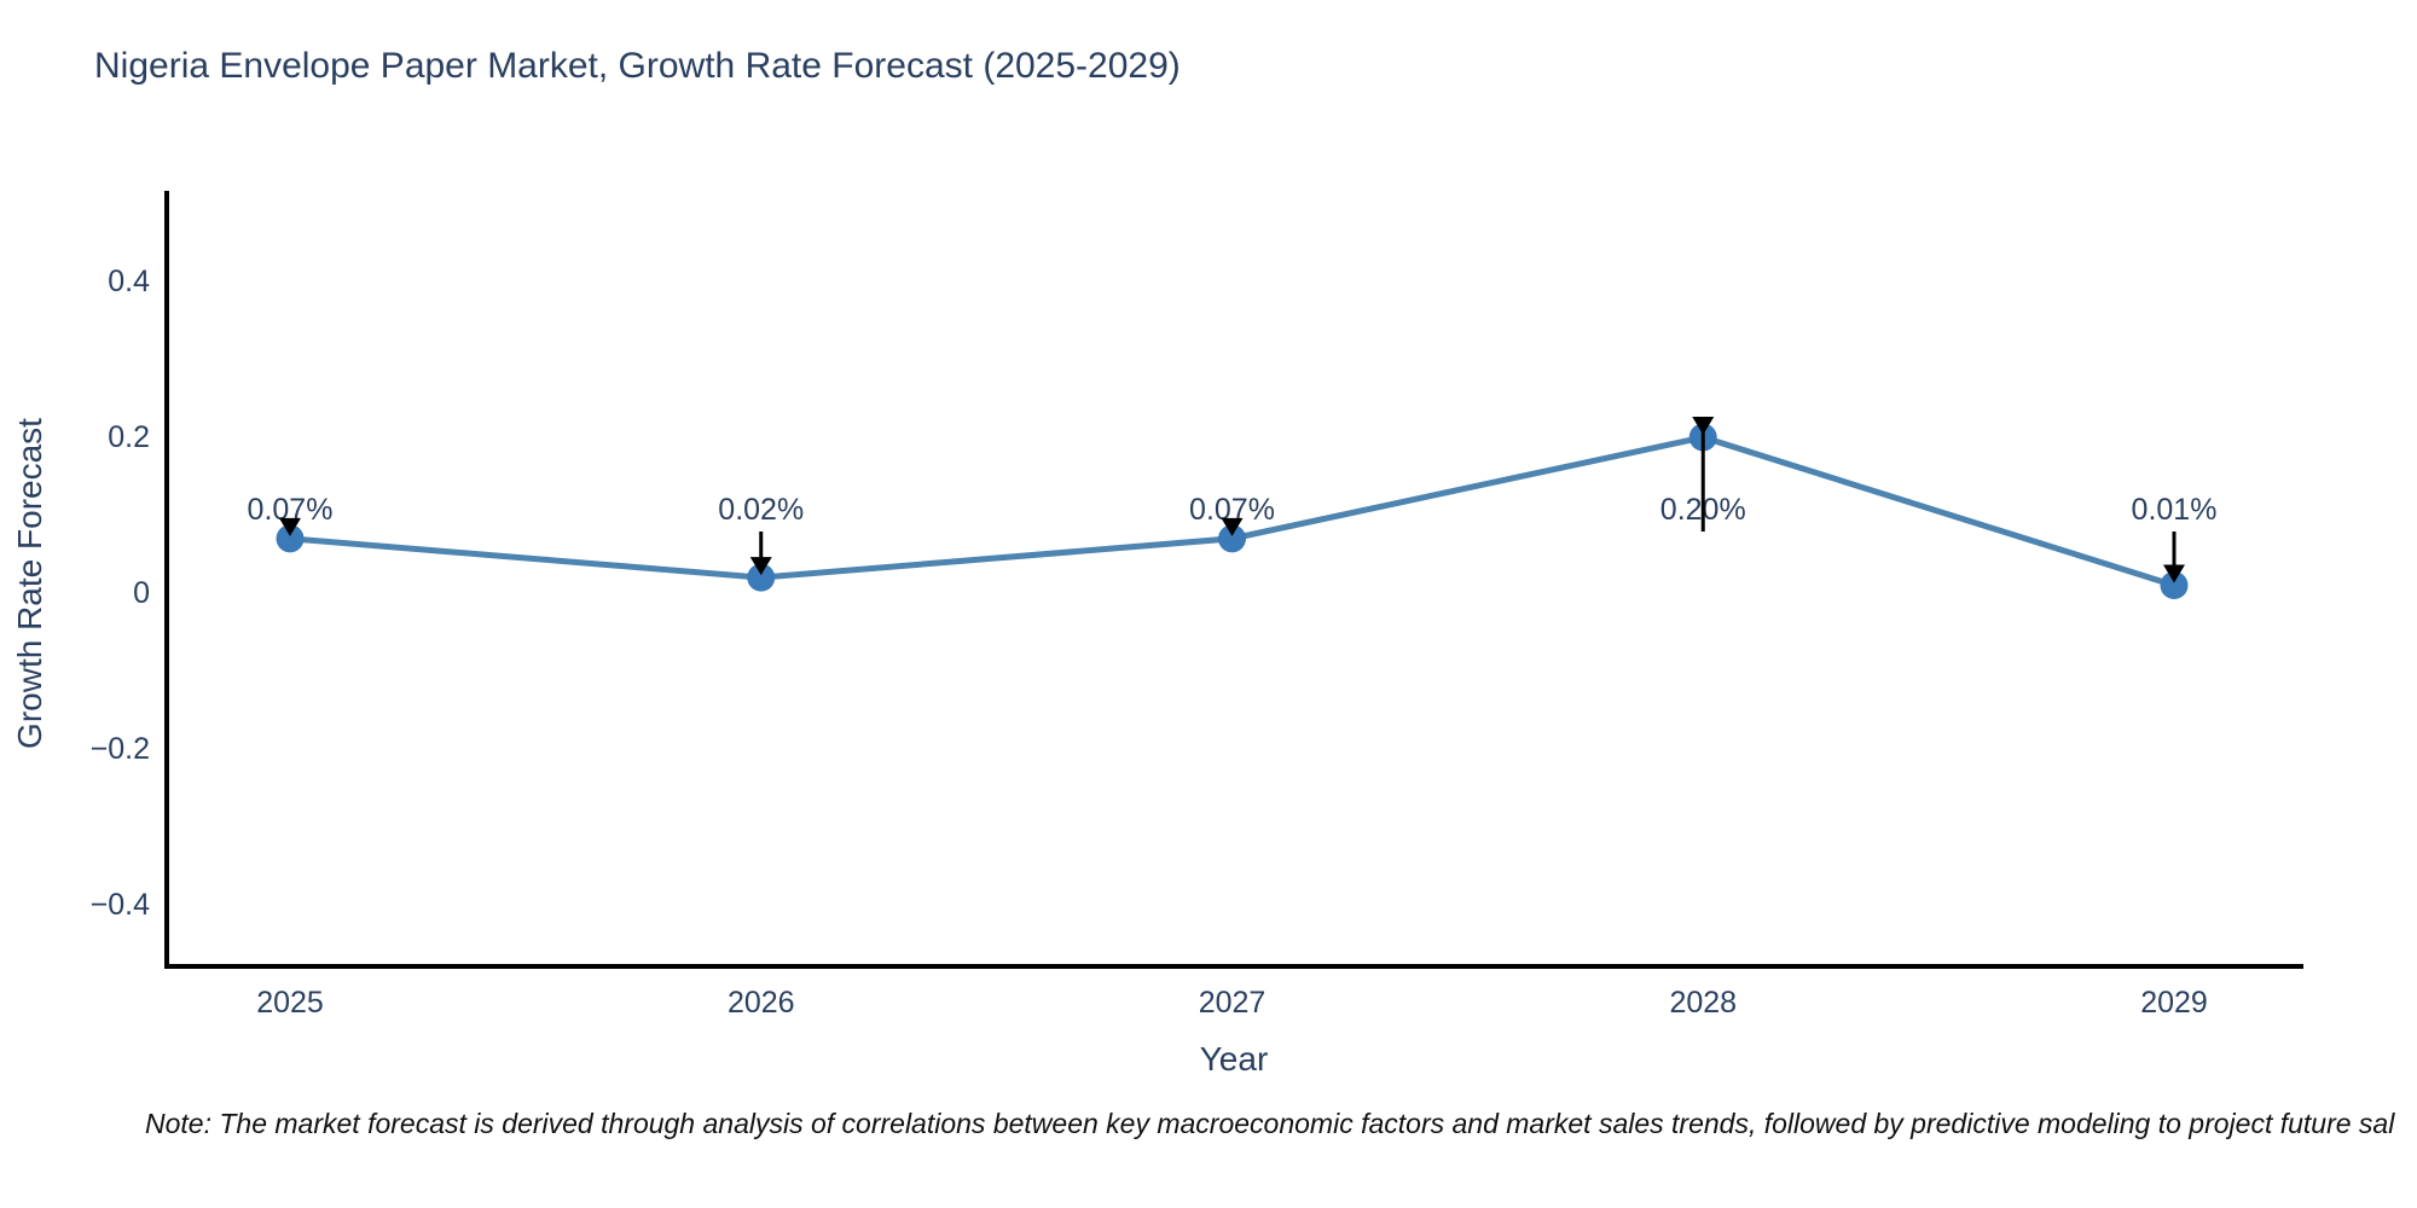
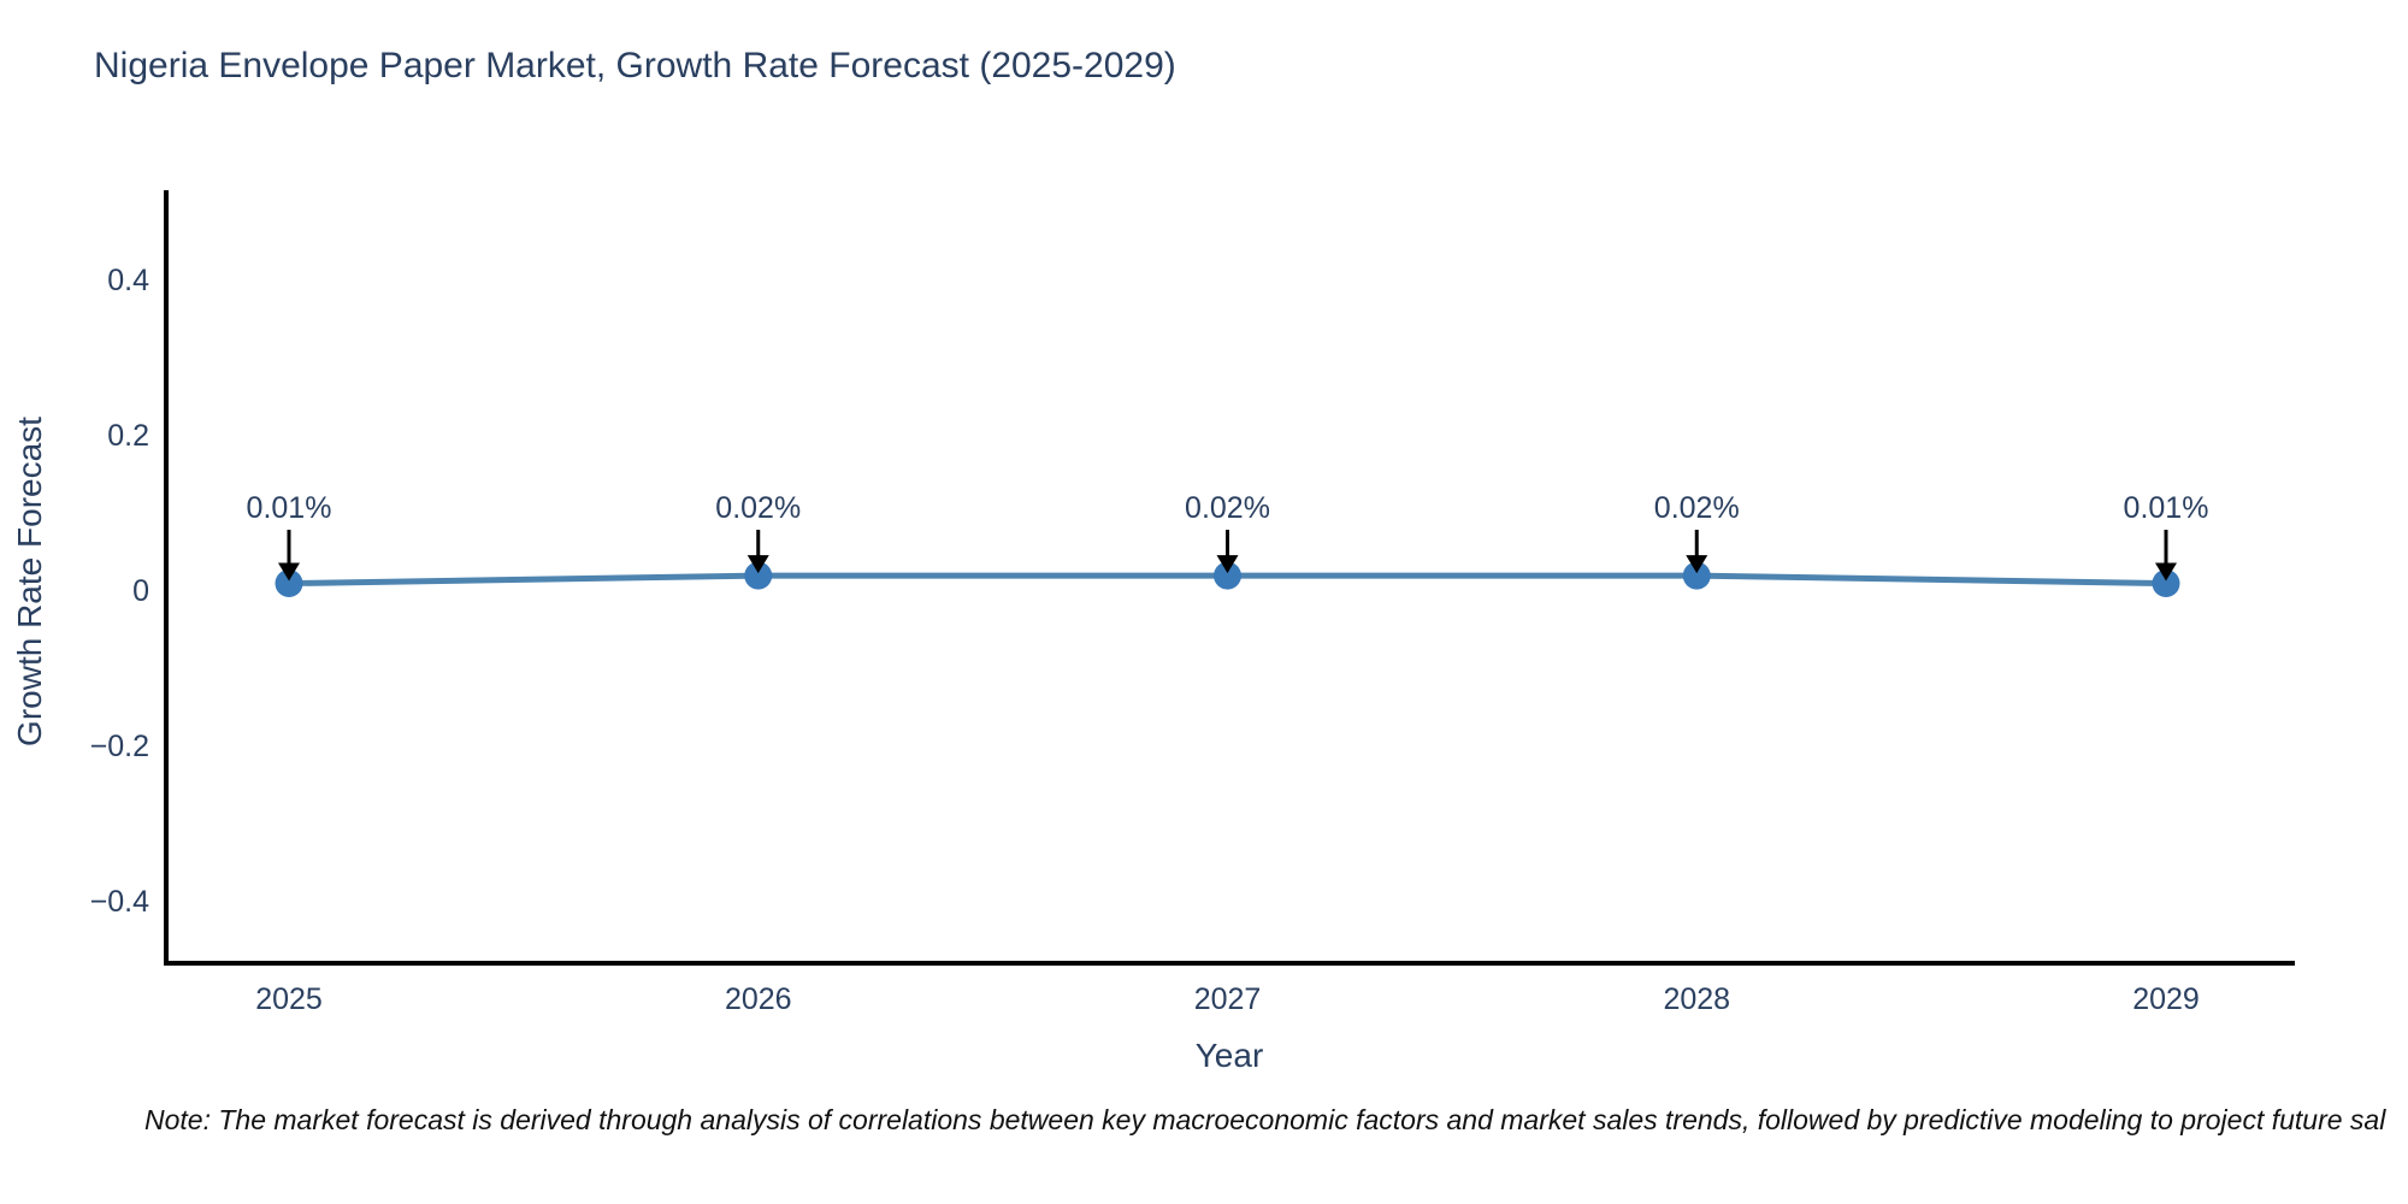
2025: 0.07% -> 0.01%
2027: 0.07% -> 0.02%
2028: 0.20% -> 0.02%
